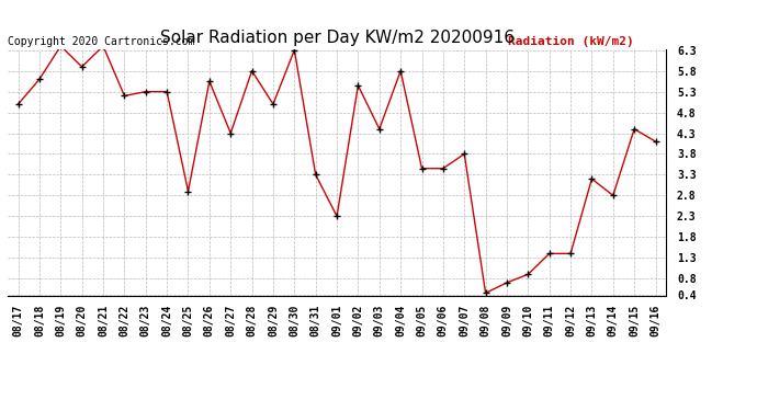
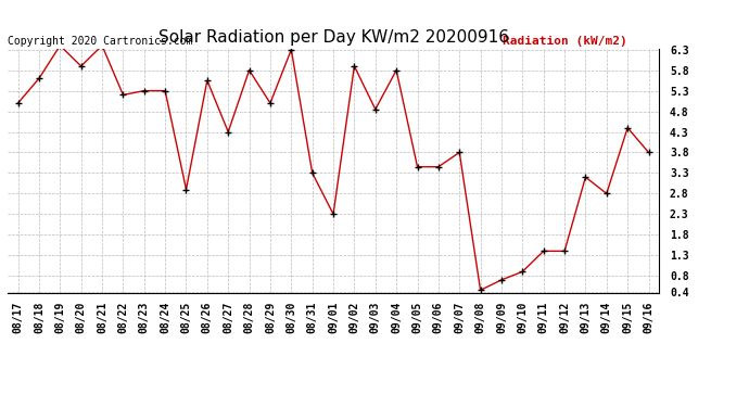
09/02: 5.45 -> 5.90
09/03: 4.40 -> 4.85
09/16: 4.10 -> 3.80
